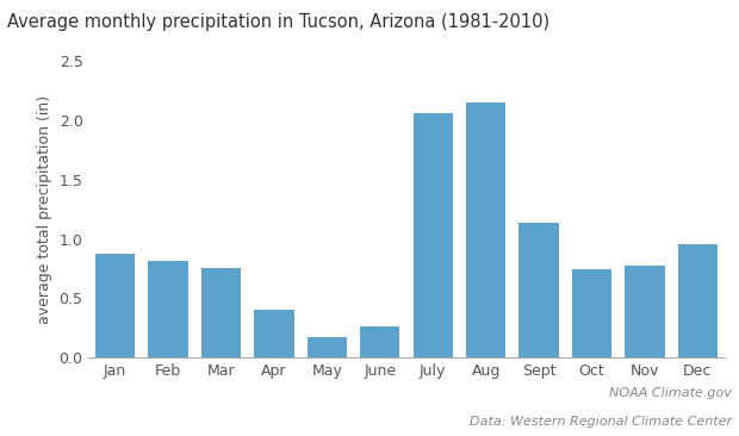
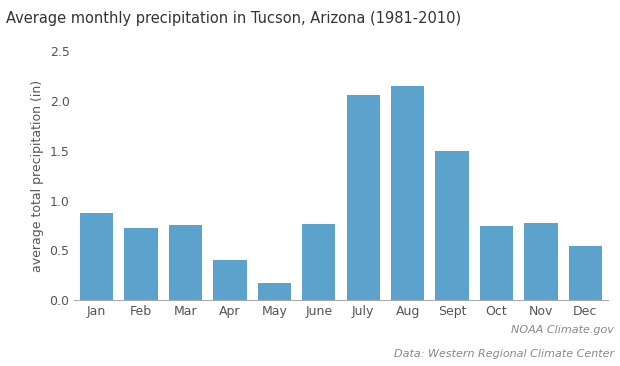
Feb: 0.81 -> 0.72
June: 0.26 -> 0.76
Sept: 1.14 -> 1.50
Dec: 0.96 -> 0.54
